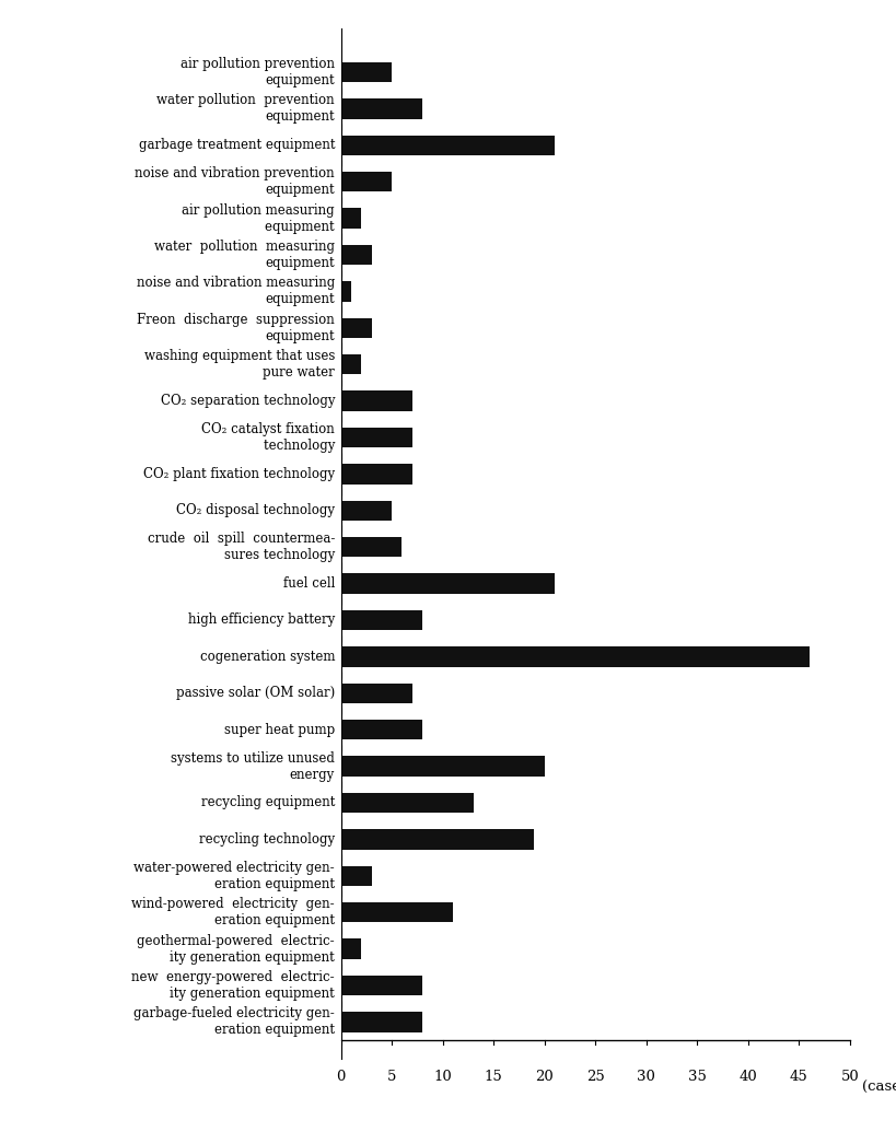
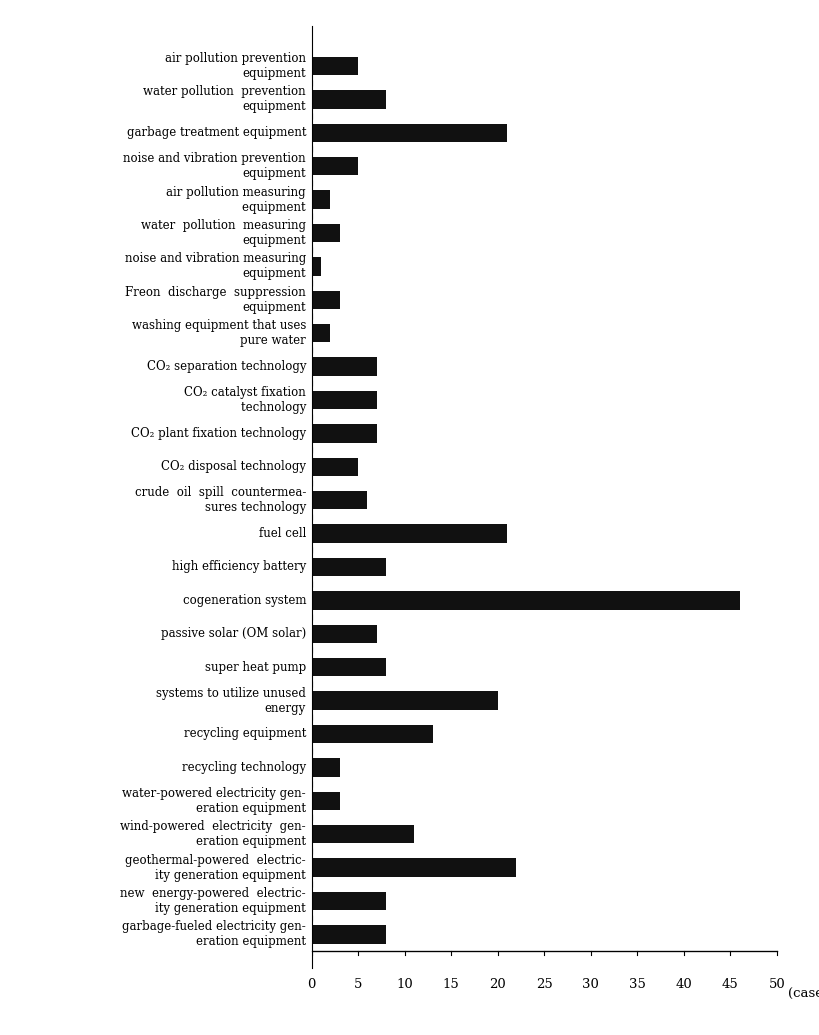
recycling technology: 19 -> 3
geothermal-powered electric- ity generation equipment: 2 -> 22
